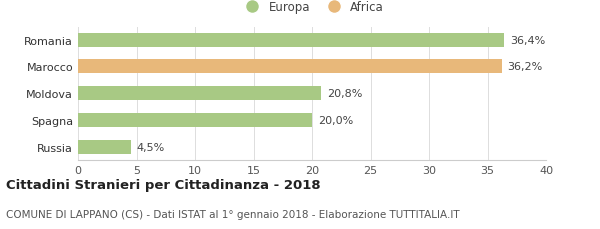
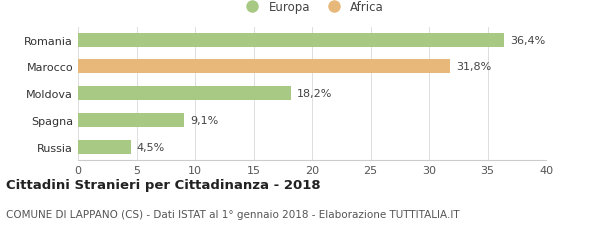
Marocco: 36,2% -> 31,8%
Moldova: 20,8% -> 18,2%
Spagna: 20,0% -> 9,1%
